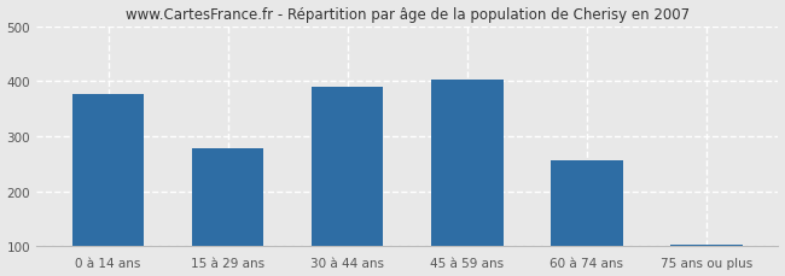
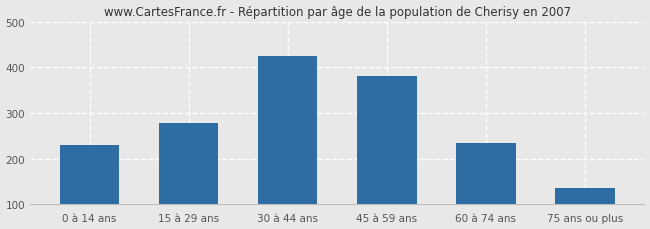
0 à 14 ans: 377 -> 230
30 à 44 ans: 390 -> 425
45 à 59 ans: 403 -> 380
60 à 74 ans: 256 -> 235
75 ans ou plus: 103 -> 135
